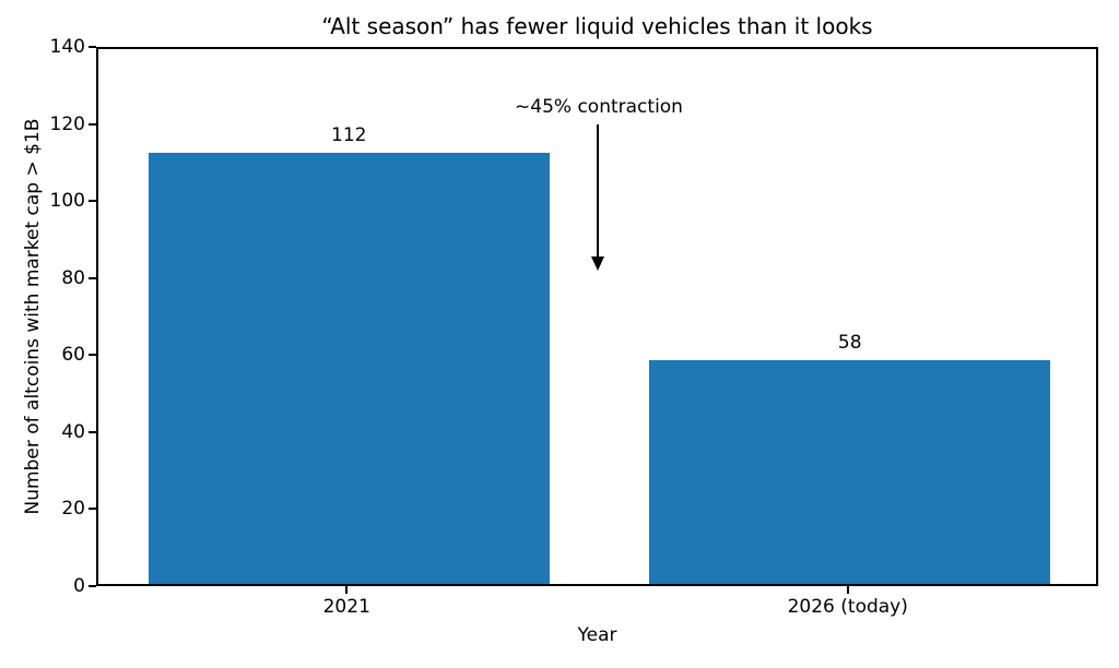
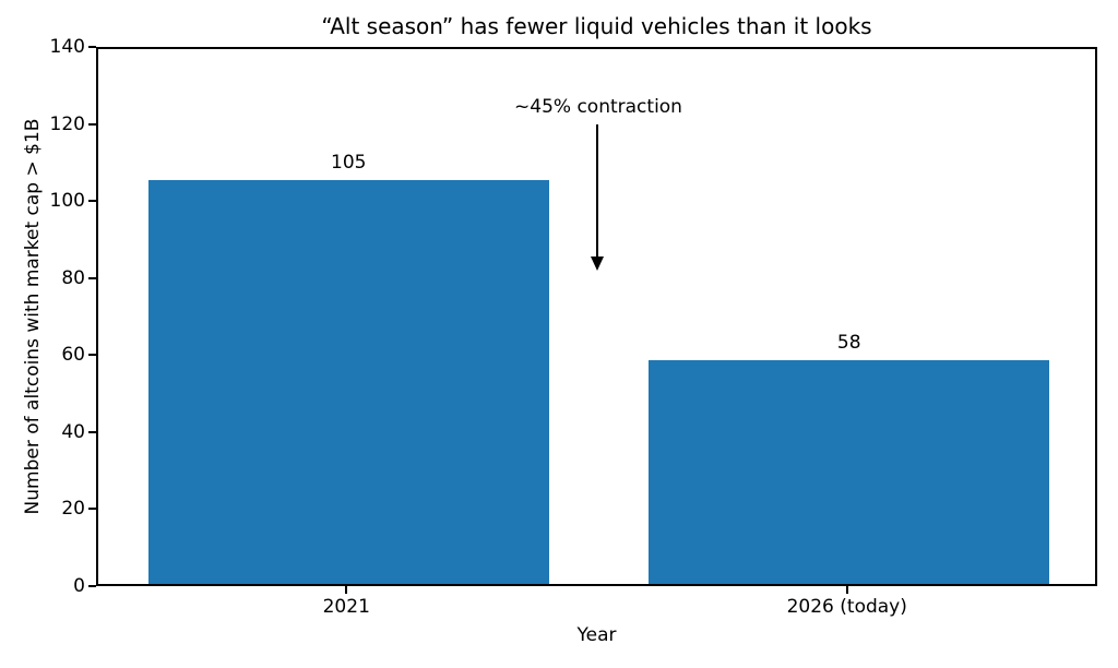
2021: 112 -> 105
